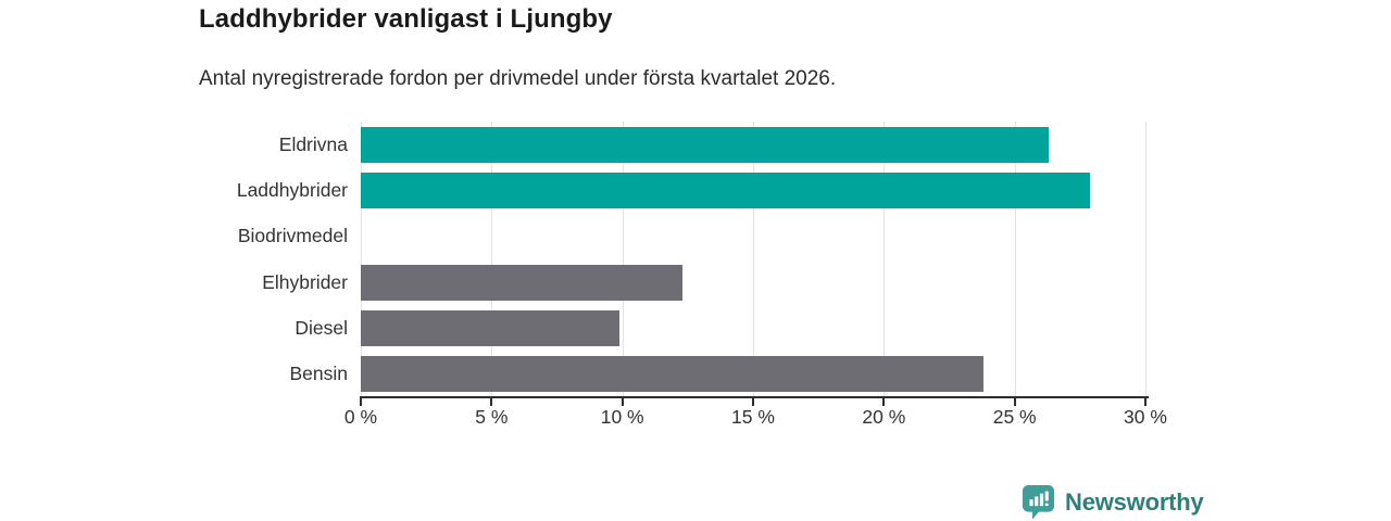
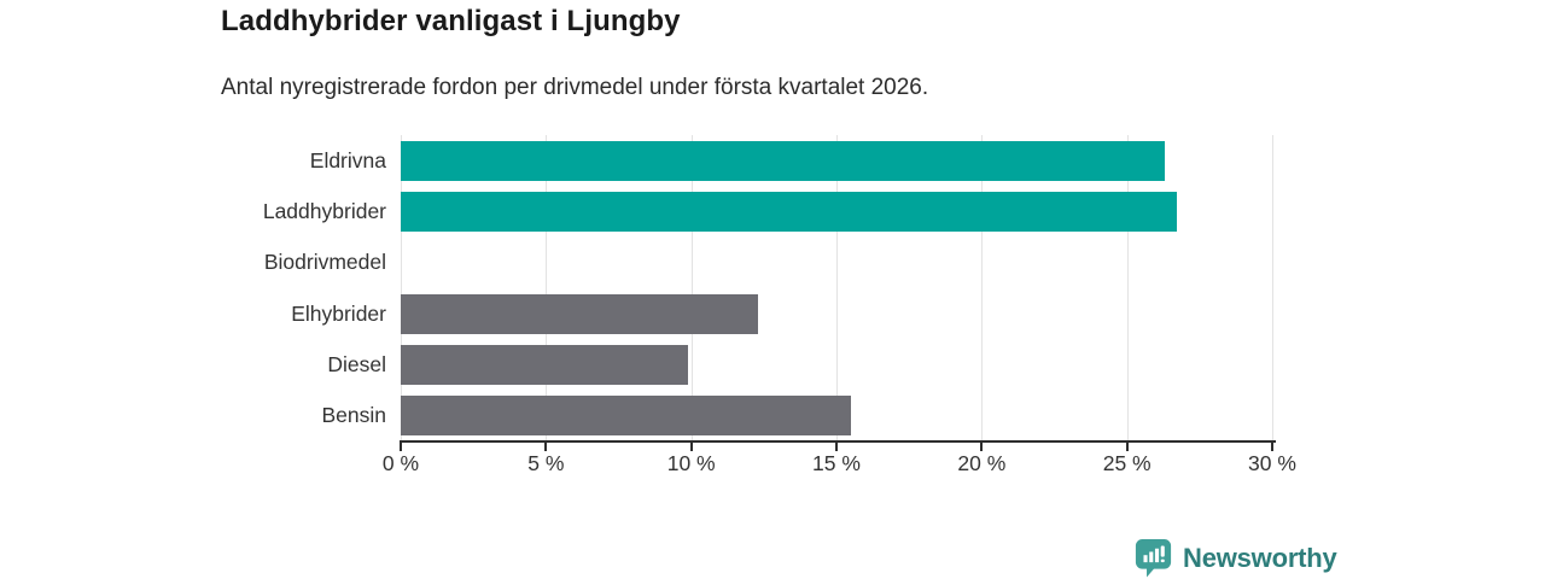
Laddhybrider: 27.9% -> 26.7%
Bensin: 23.8% -> 15.5%
